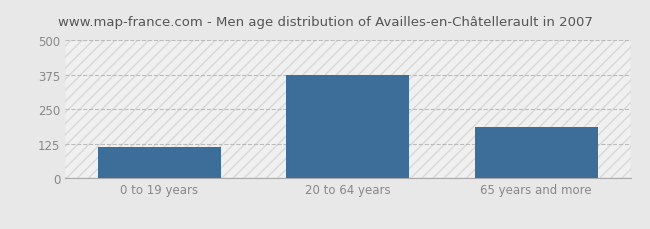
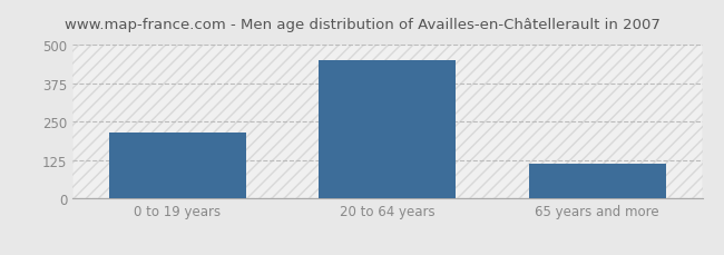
0 to 19 years: 115 -> 215
20 to 64 years: 375 -> 450
65 years and more: 185 -> 115
